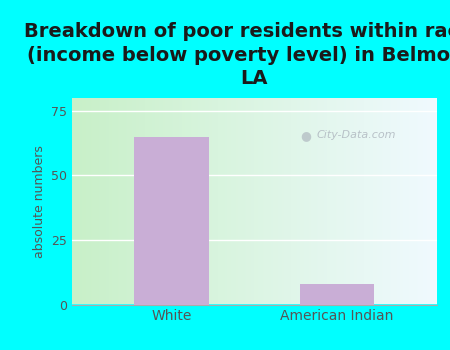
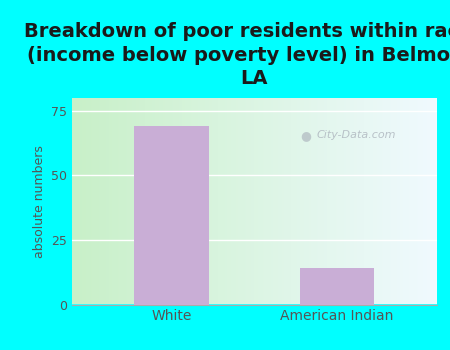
White: 65 -> 69
American Indian: 8 -> 14
